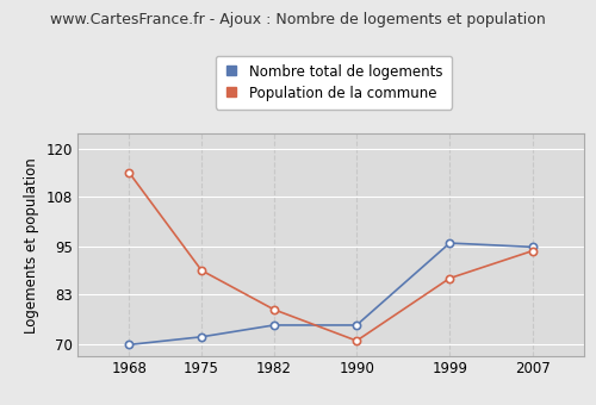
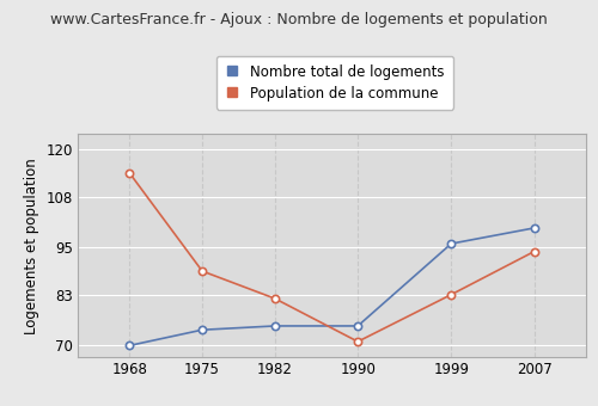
Nombre total de logements/1975: 72 -> 74
Population de la commune/1982: 79 -> 82
Population de la commune/1999: 87 -> 83
Nombre total de logements/2007: 95 -> 100
